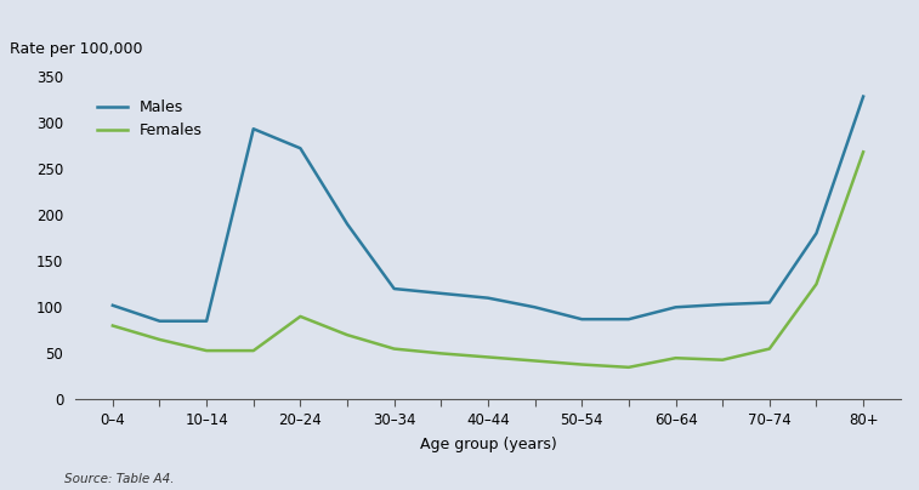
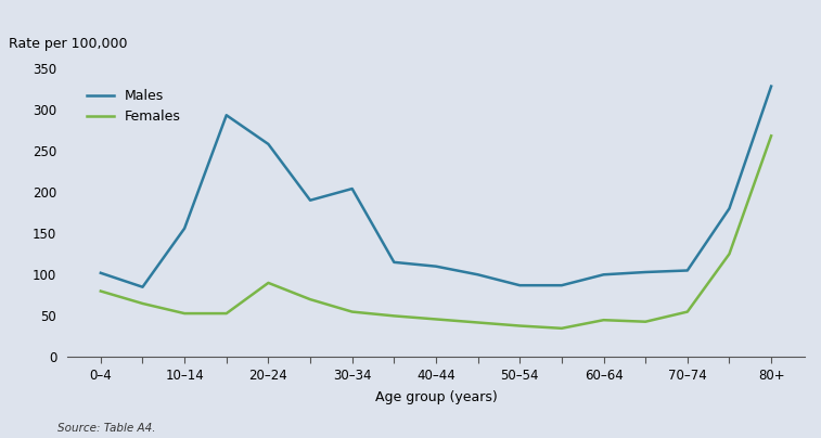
Males/10–14: 85 -> 156
Males/20–24: 272 -> 258
Males/30–34: 120 -> 204
